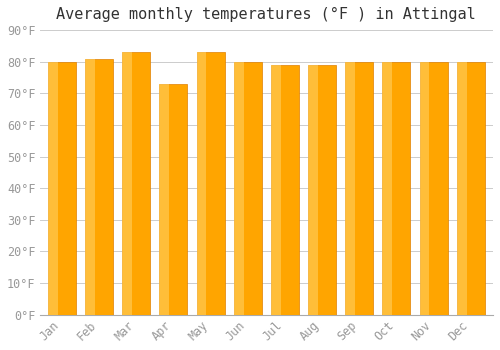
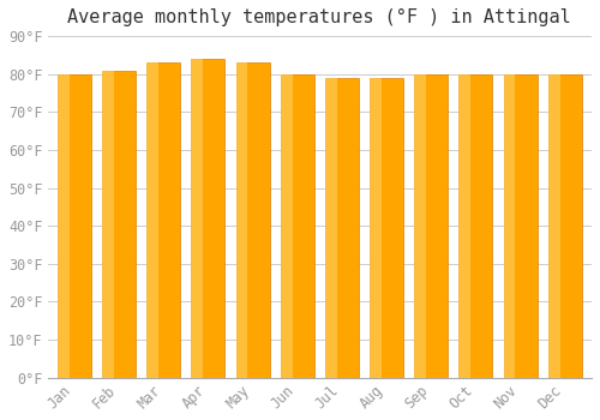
Apr: 73°F -> 84°F
